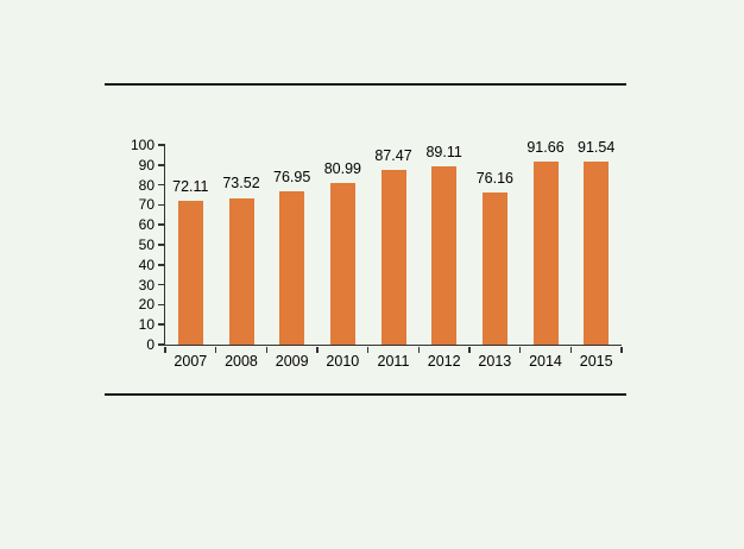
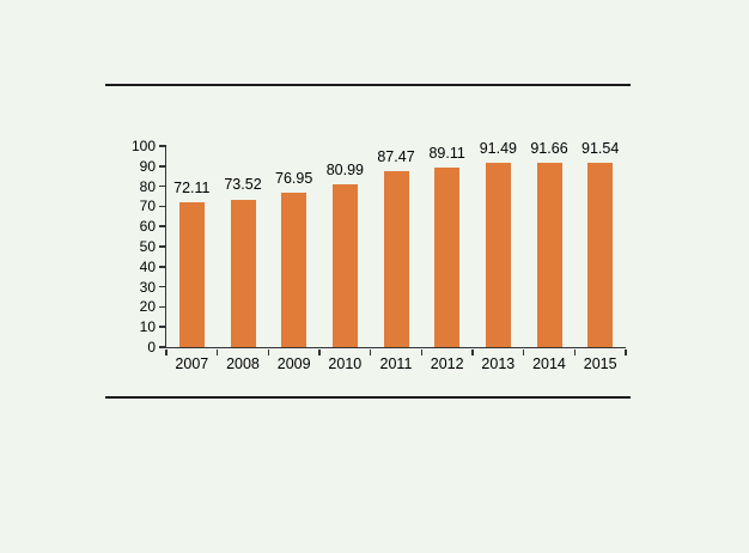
2013: 76.16 -> 91.49
